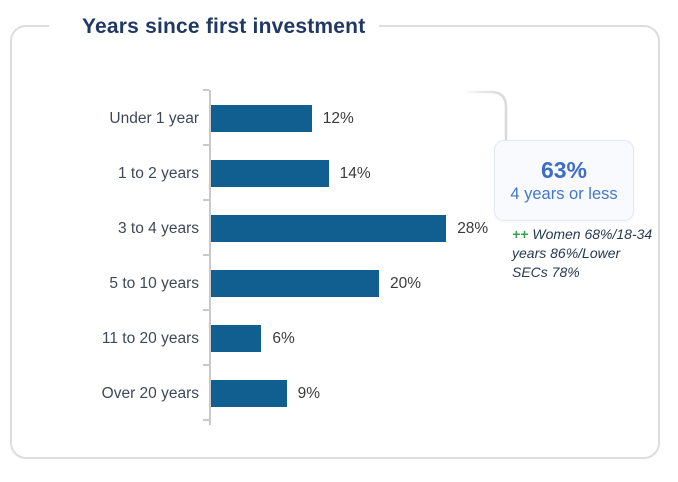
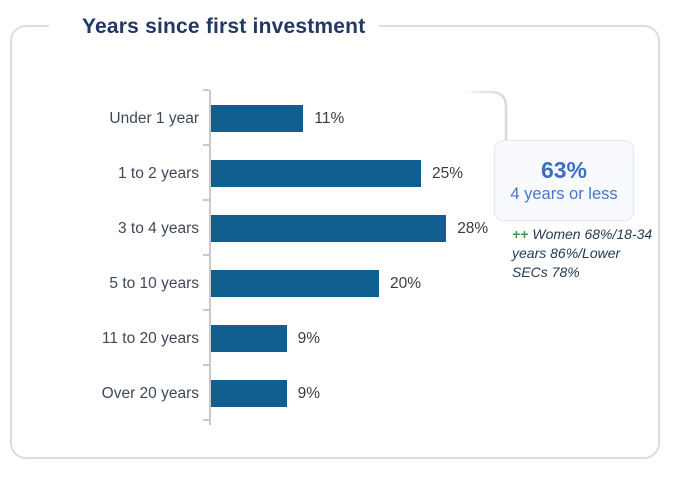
Under 1 year: 12% -> 11%
1 to 2 years: 14% -> 25%
11 to 20 years: 6% -> 9%
